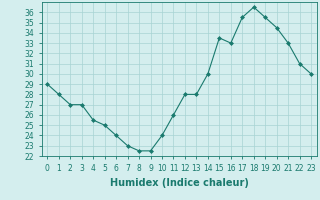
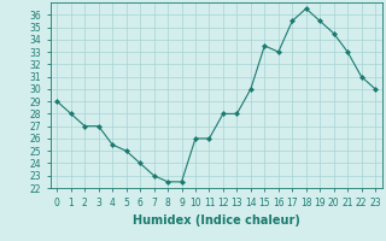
10: 24.0 -> 26.0
